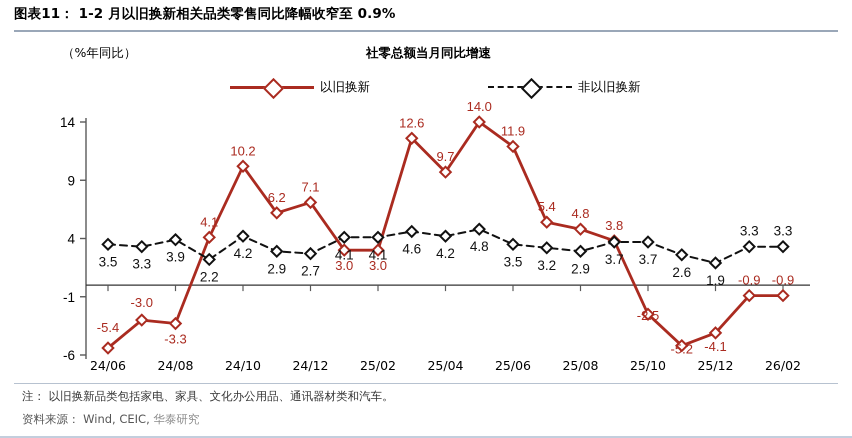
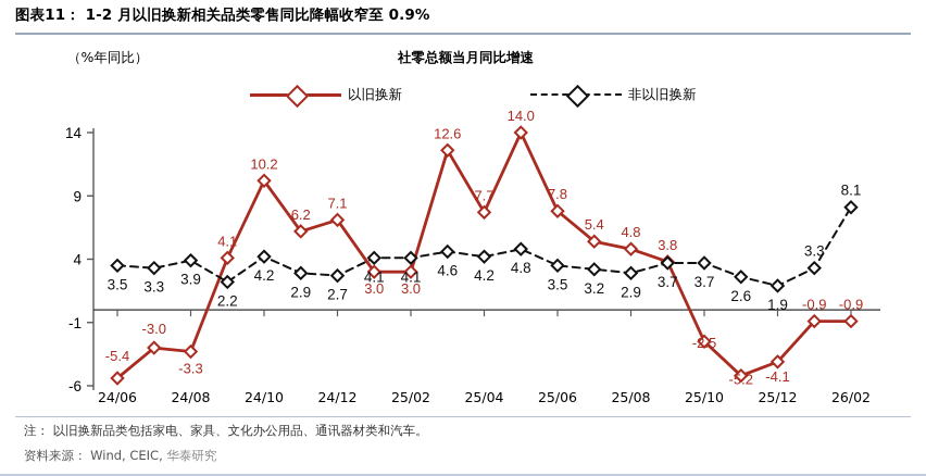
以旧换新/25/04: 9.7 -> 7.7
以旧换新/25/06: 11.9 -> 7.8
非以旧换新/26/02: 3.3 -> 8.1
